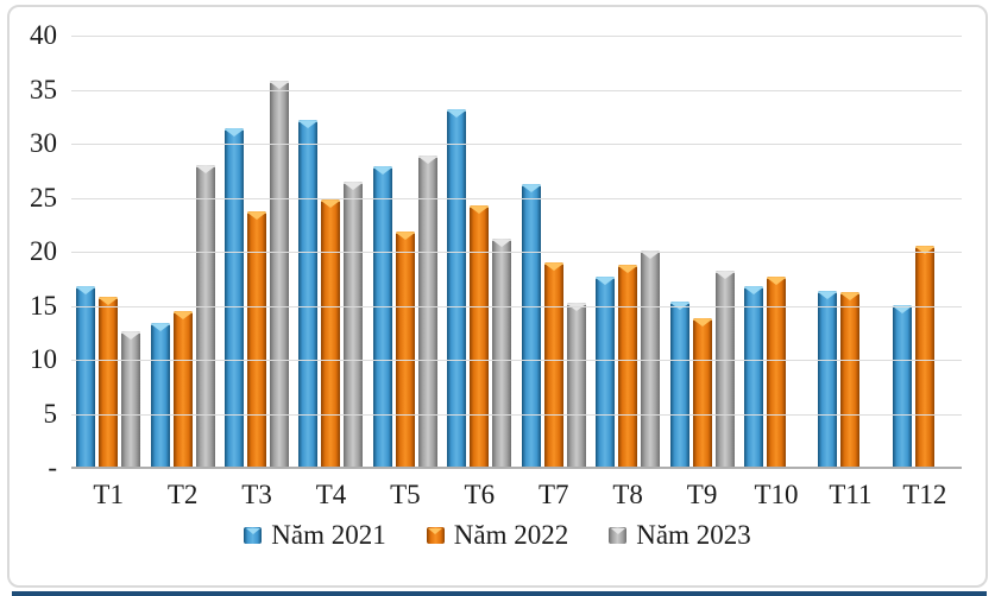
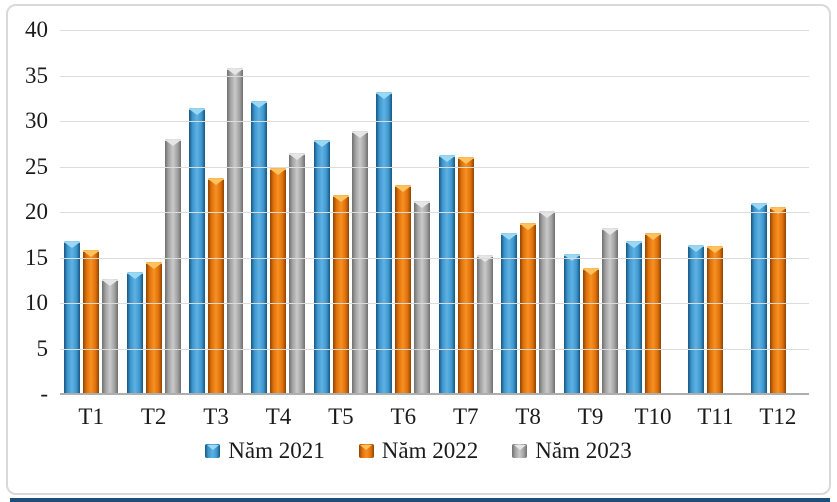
Năm 2022/T6: 24 -> 23
Năm 2022/T7: 19 -> 26
Năm 2021/T12: 15 -> 21
